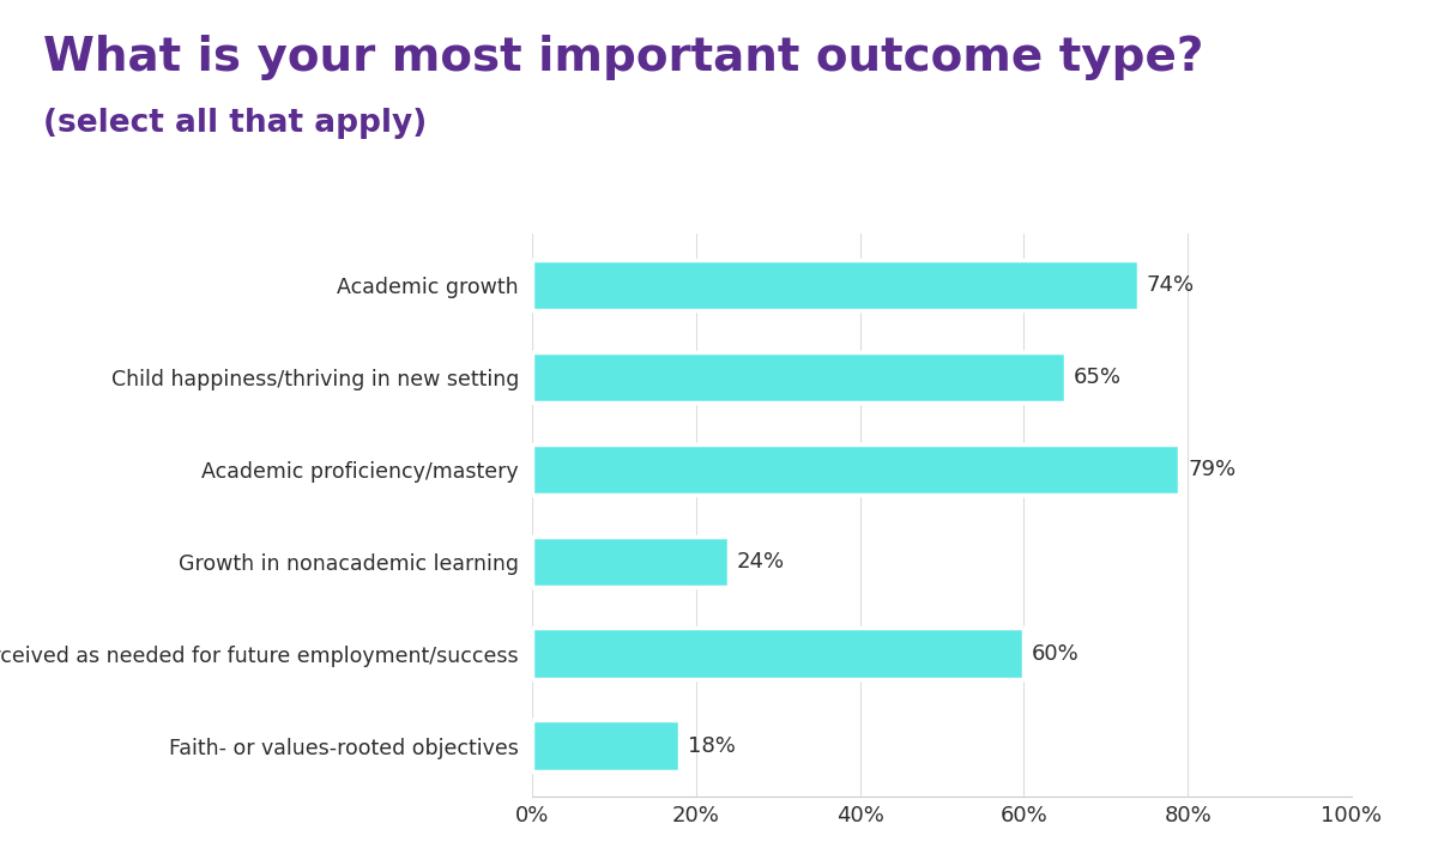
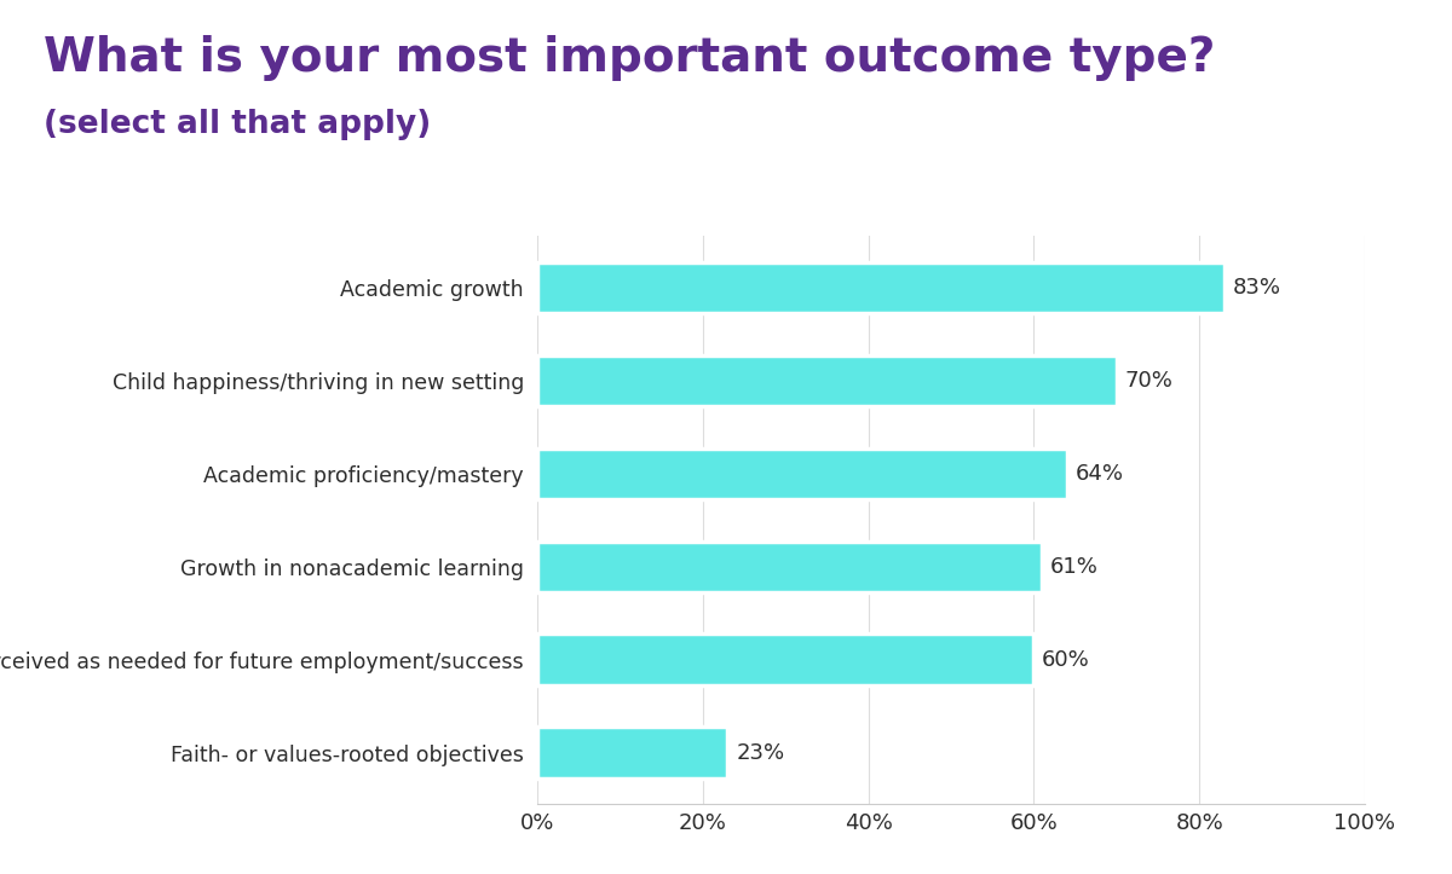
Academic growth: 74% -> 83%
Child happiness/thriving in new setting: 65% -> 70%
Academic proficiency/mastery: 79% -> 64%
Growth in nonacademic learning: 24% -> 61%
Faith- or values-rooted objectives: 18% -> 23%
